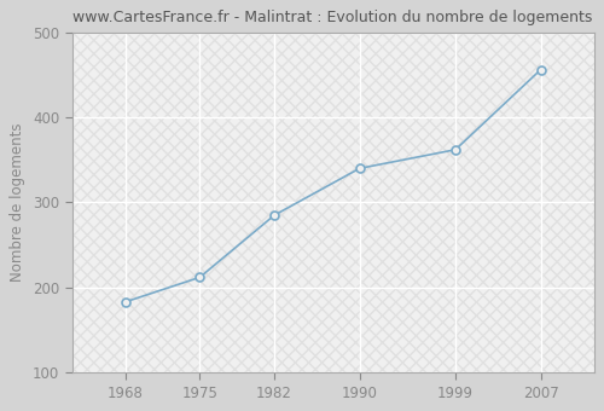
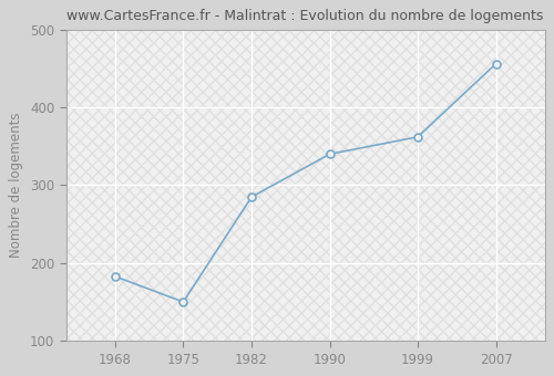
1975: 212 -> 150
